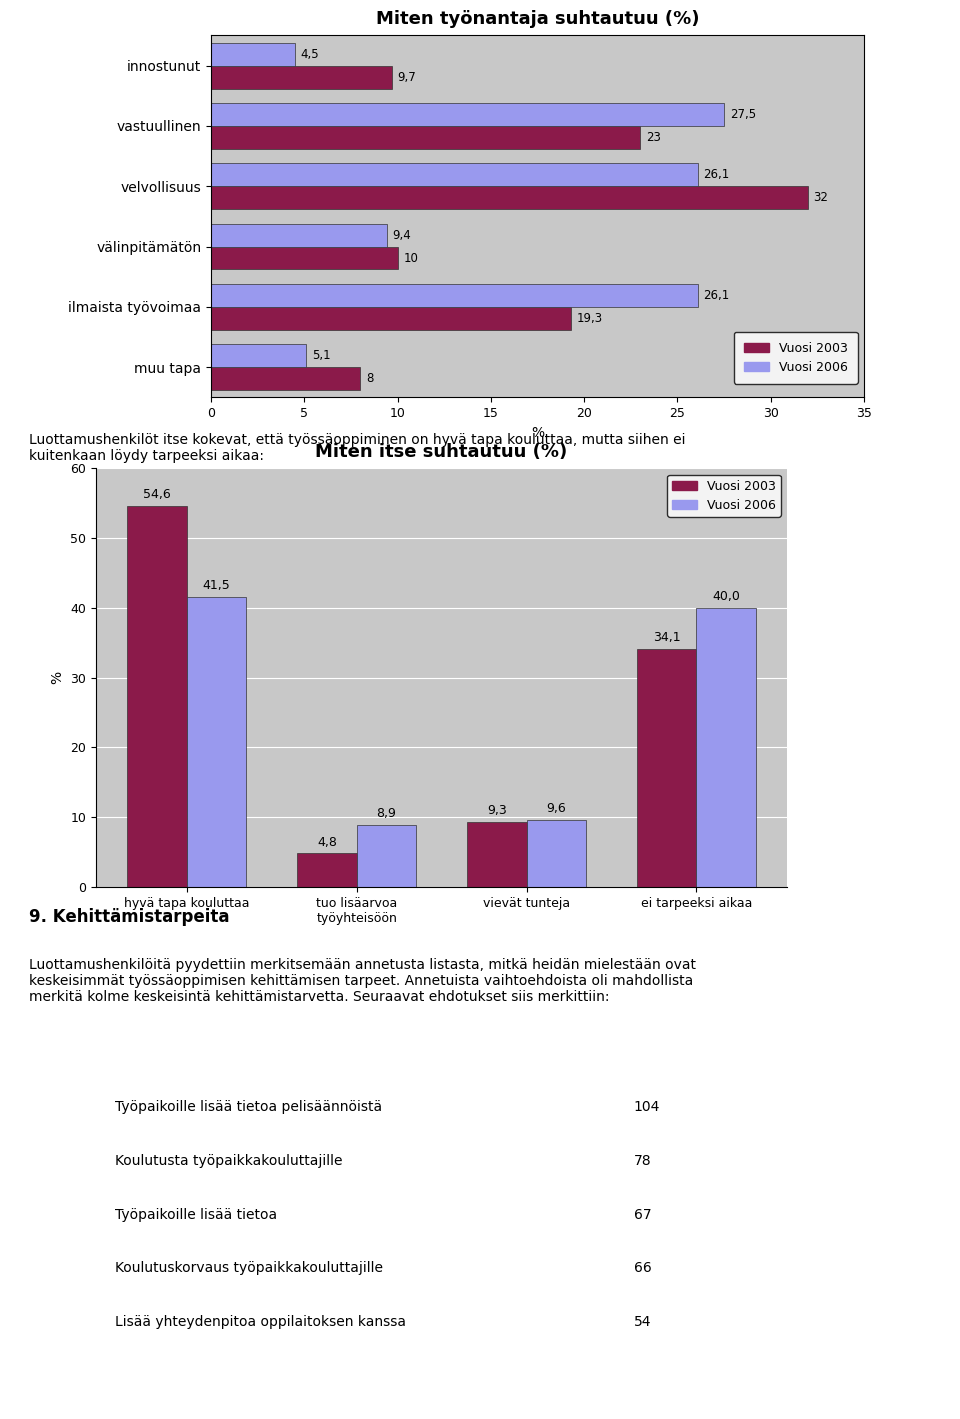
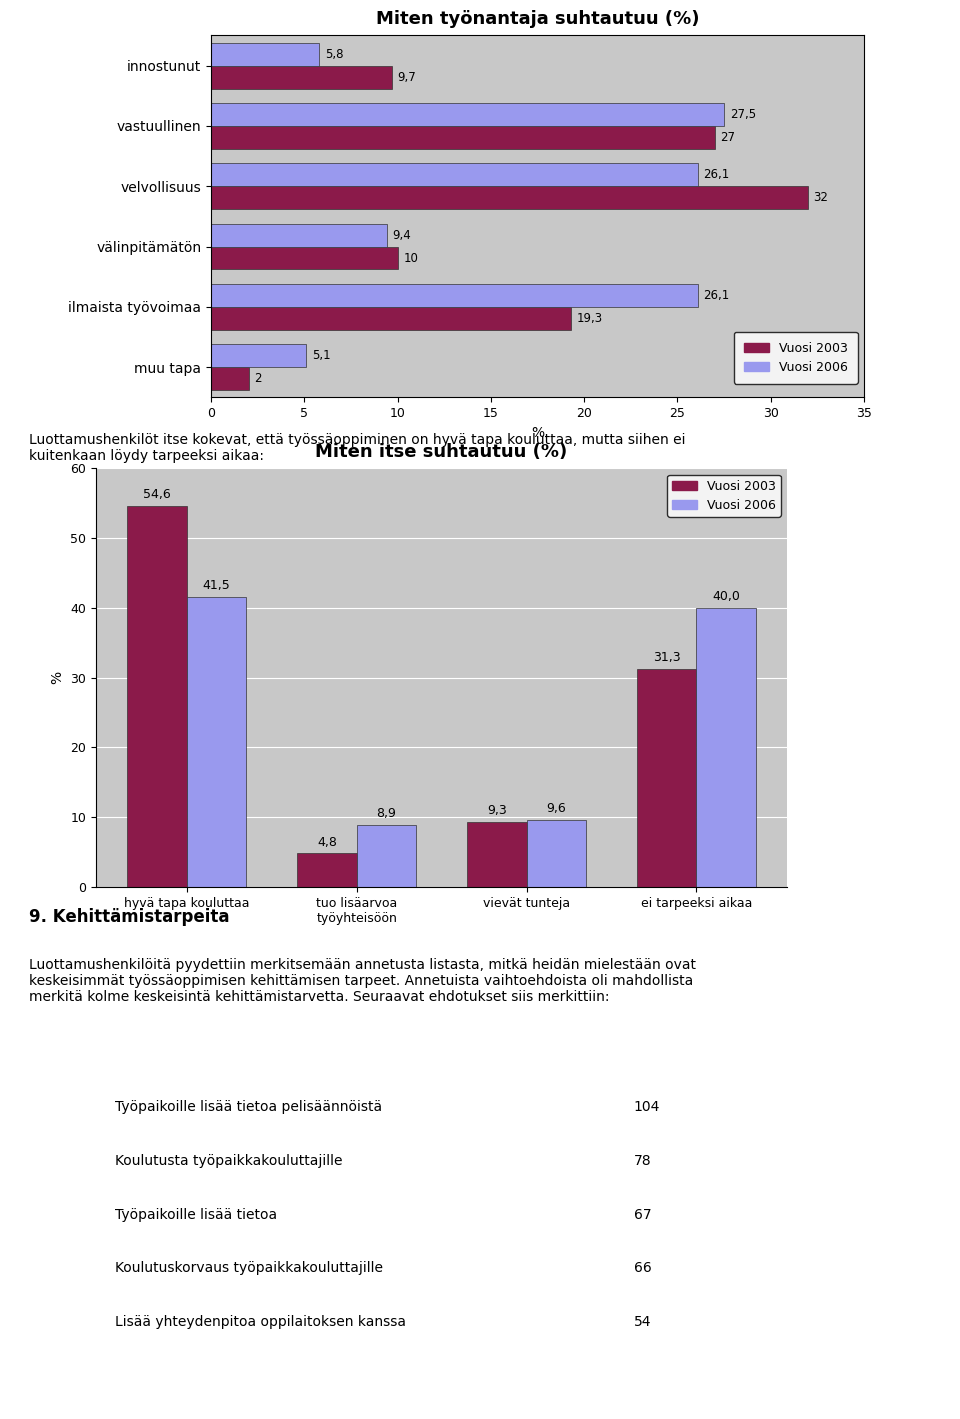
Miten työnantaja suhtautuu (%)/Vuosi 2006/innostunut: 4,5 -> 5,8
Miten työnantaja suhtautuu (%)/Vuosi 2003/vastuullinen: 23 -> 27
Miten työnantaja suhtautuu (%)/Vuosi 2003/muu tapa: 8 -> 2
Vuosi 2003/ei tarpeeksi aikaa: 34,1 -> 31,3
